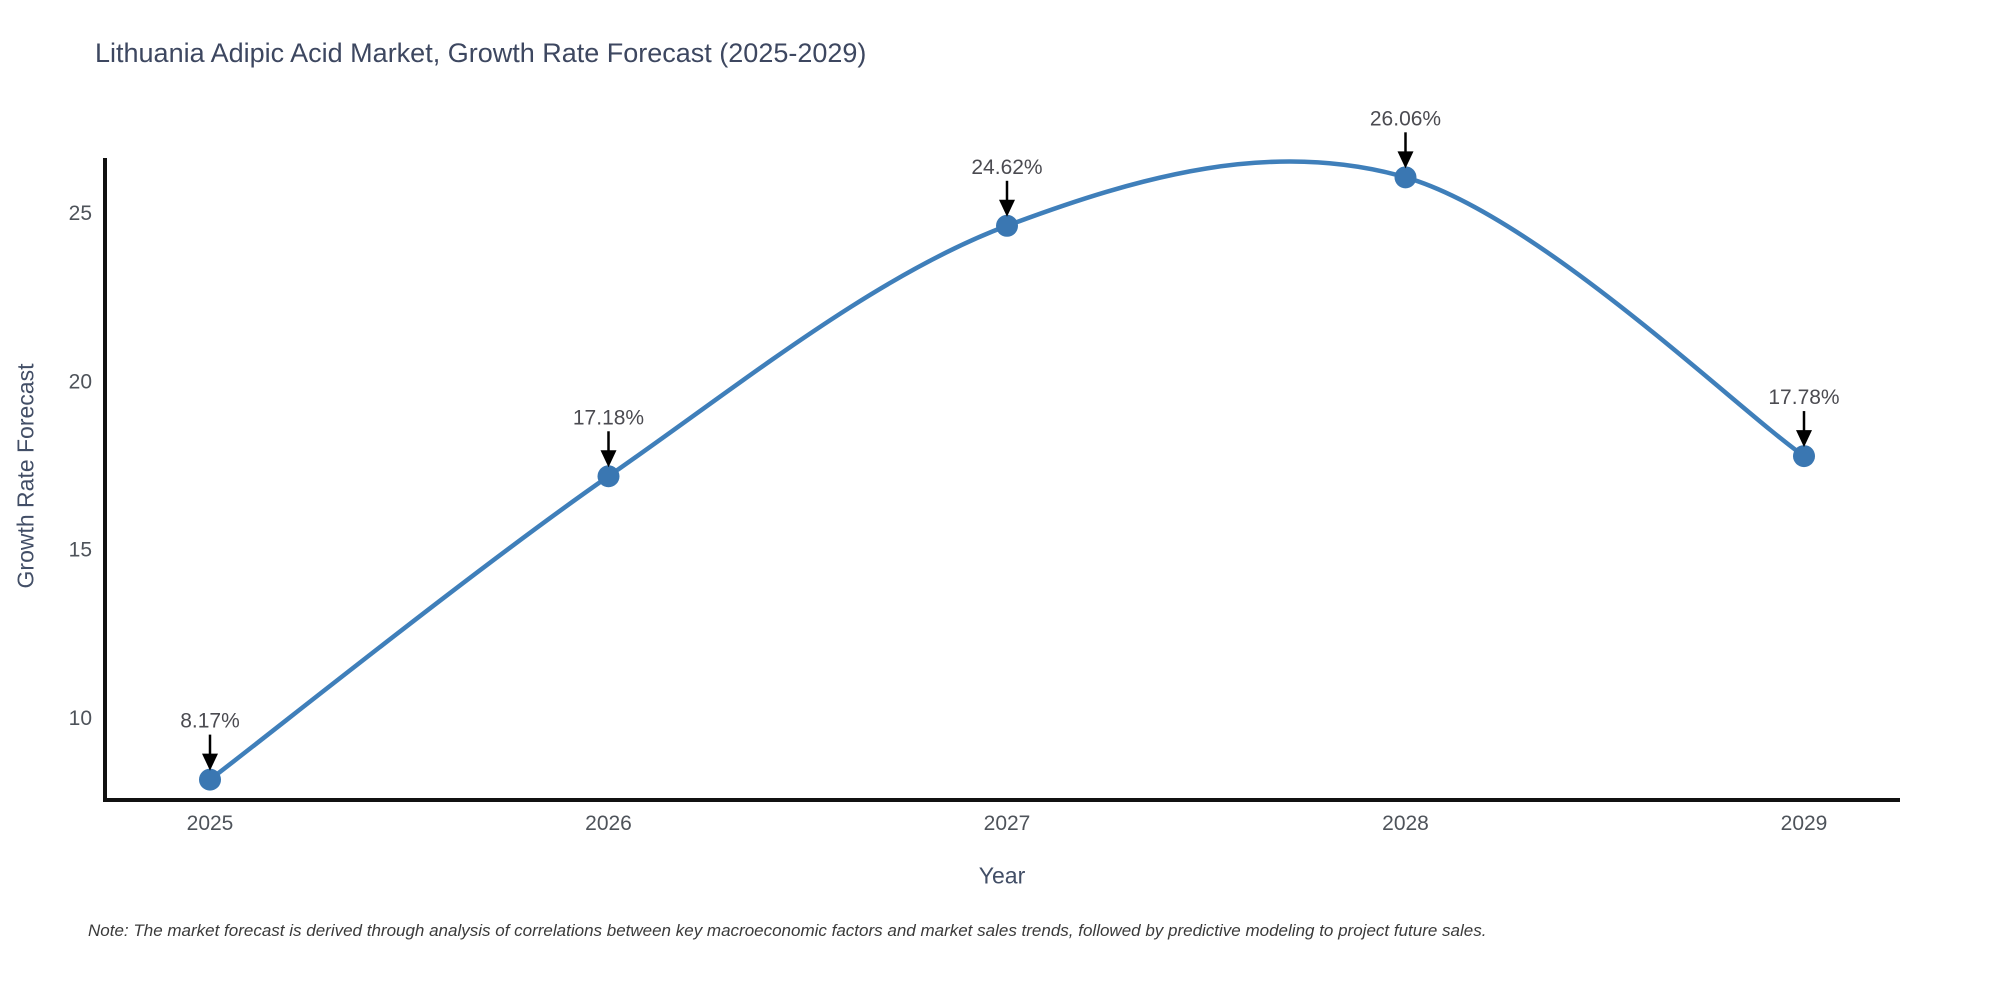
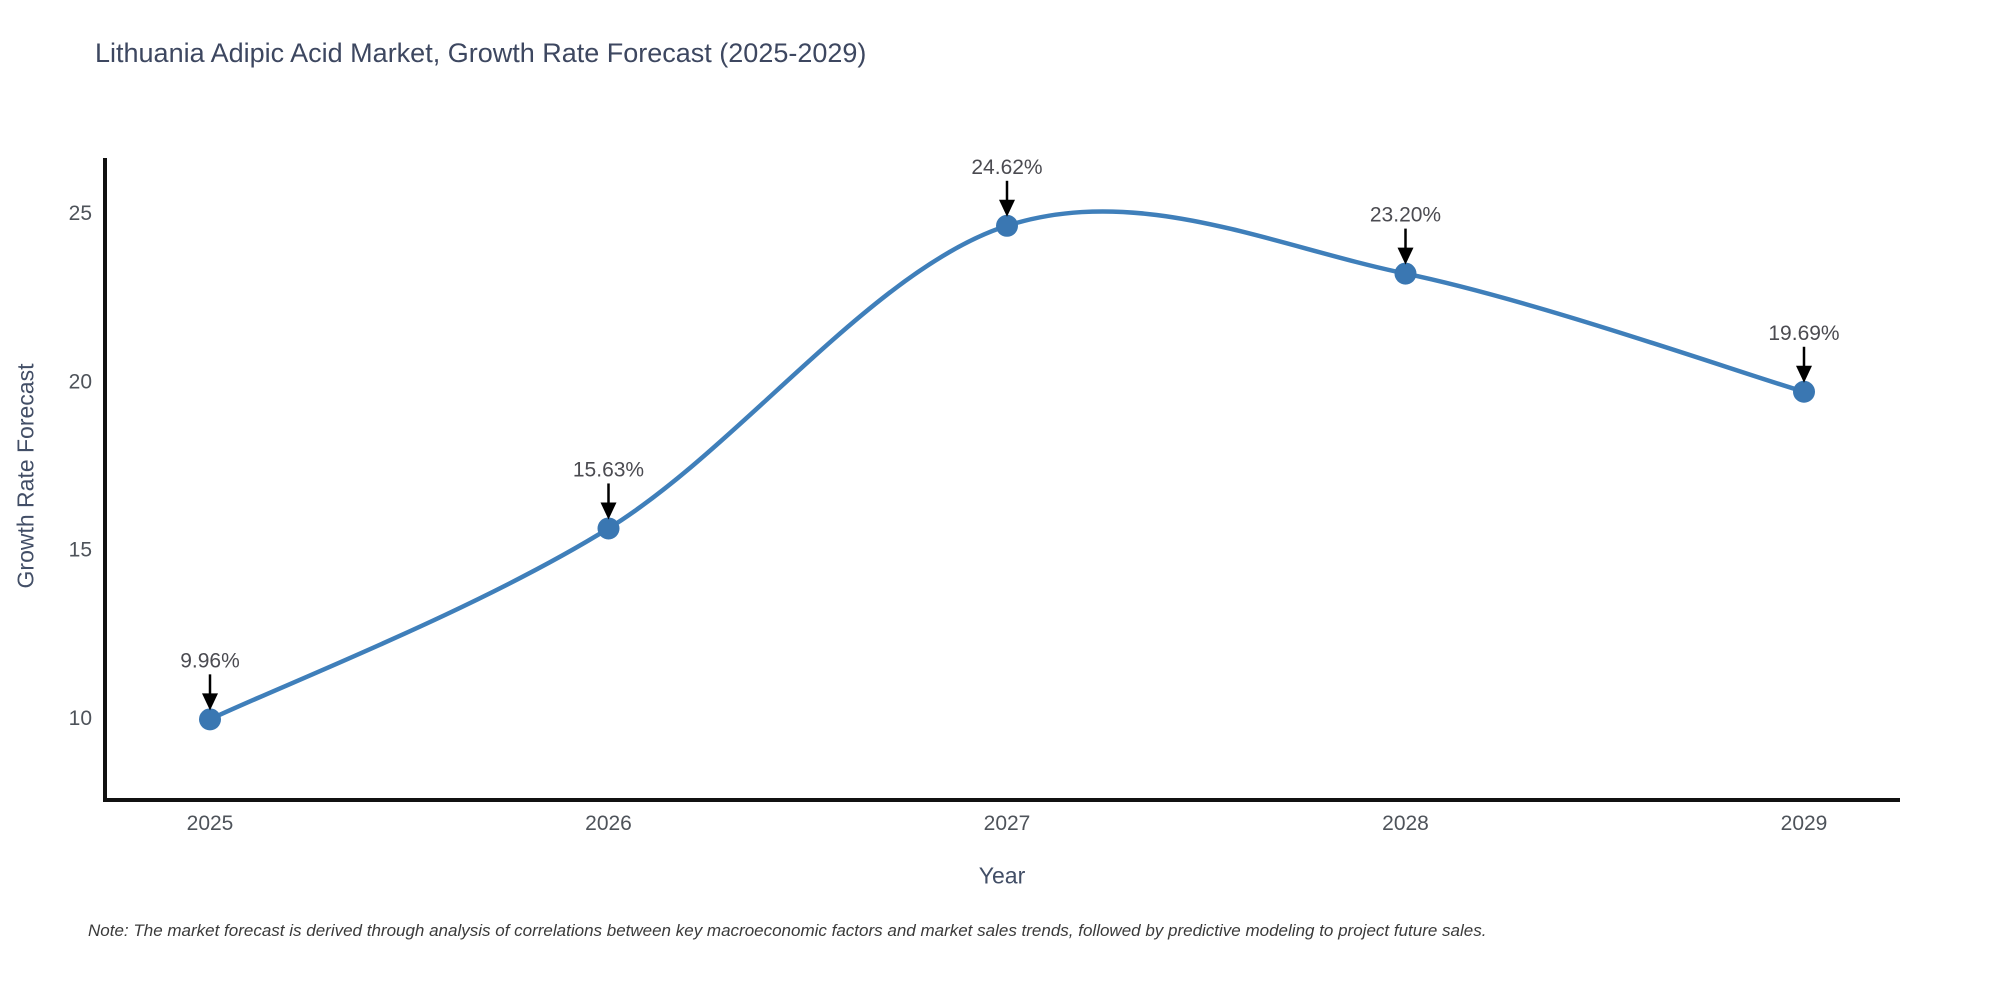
2025: 8.17% -> 9.96%
2026: 17.18% -> 15.63%
2028: 26.06% -> 23.20%
2029: 17.78% -> 19.69%
